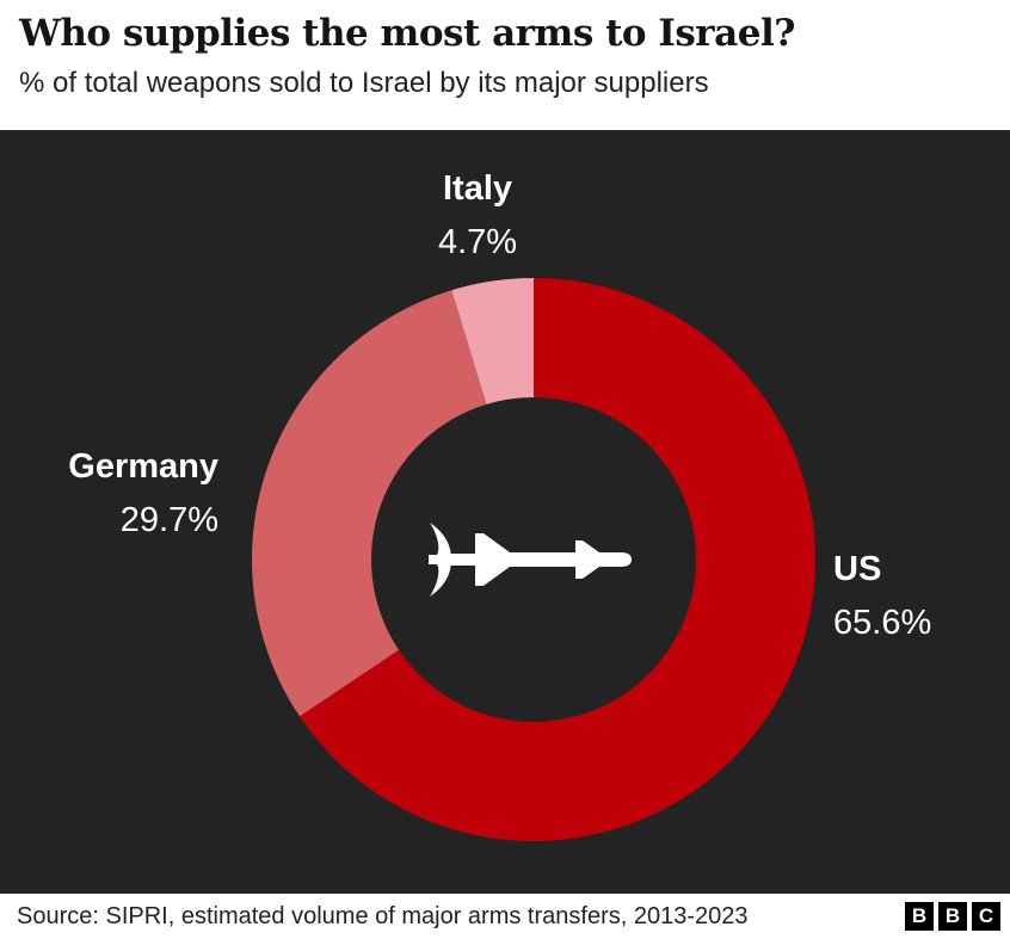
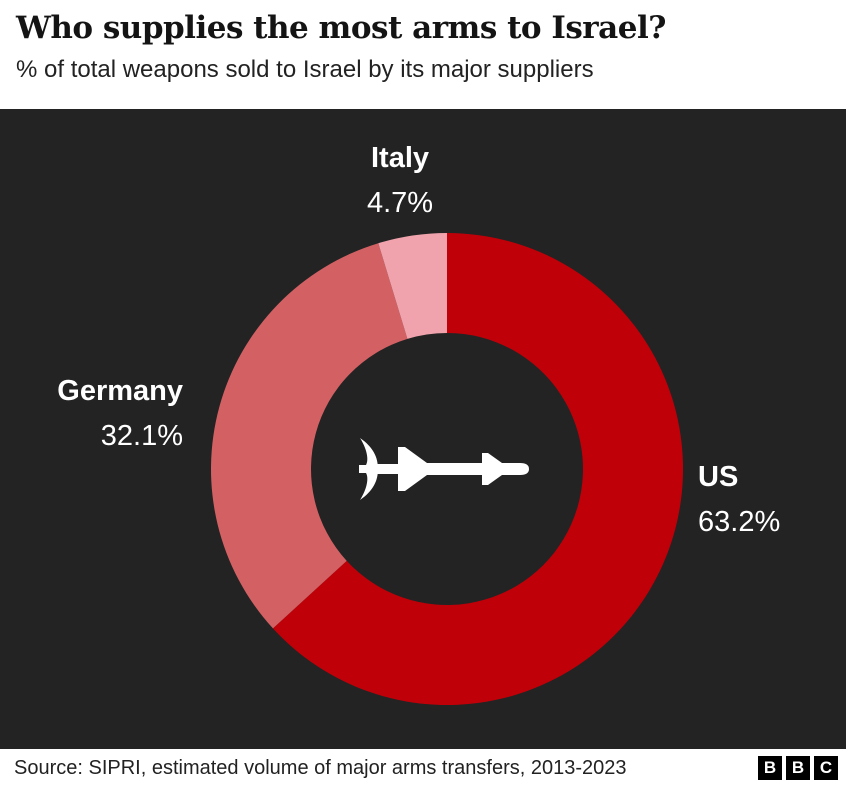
US: 65.6% -> 63.2%
Germany: 29.7% -> 32.1%
